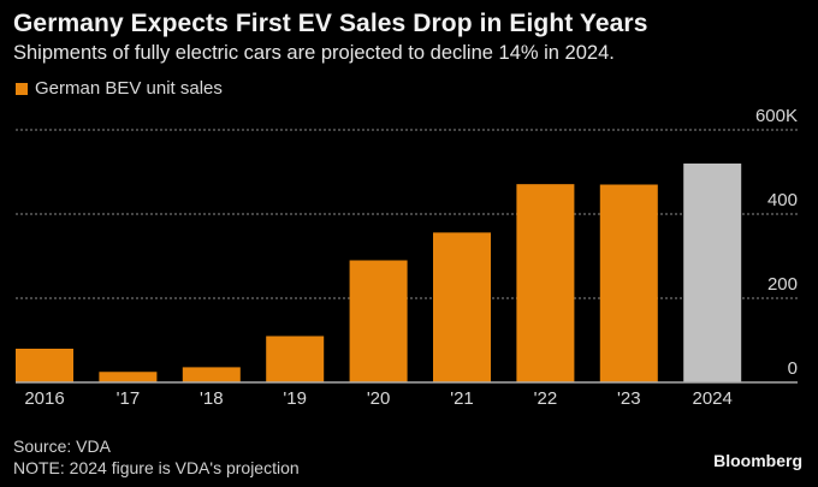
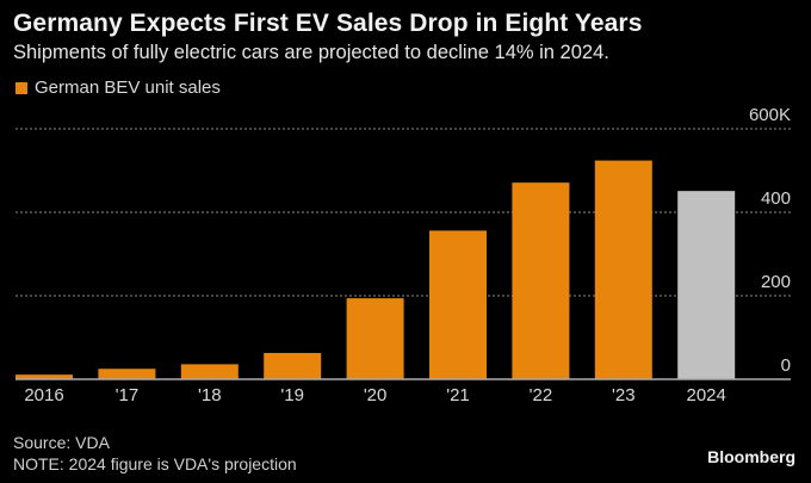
2016: 80K -> 10K
'19: 110K -> 60K
'20: 290K -> 190K
'23: 470K -> 520K
2024: 520K -> 450K
